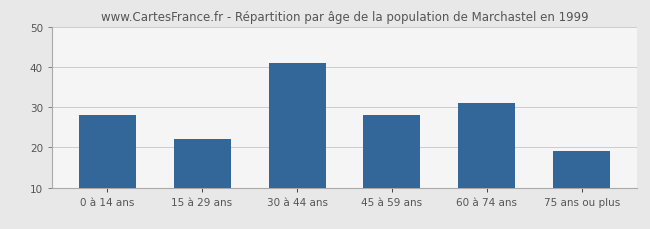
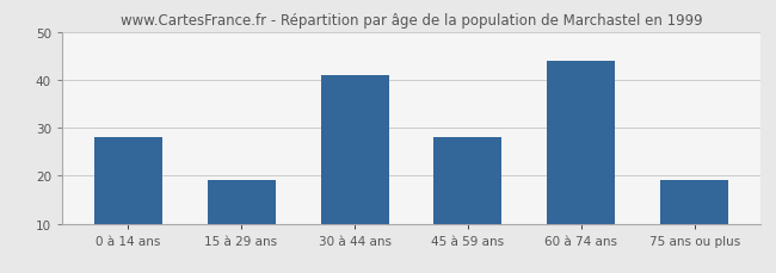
15 à 29 ans: 22 -> 19
60 à 74 ans: 31 -> 44
